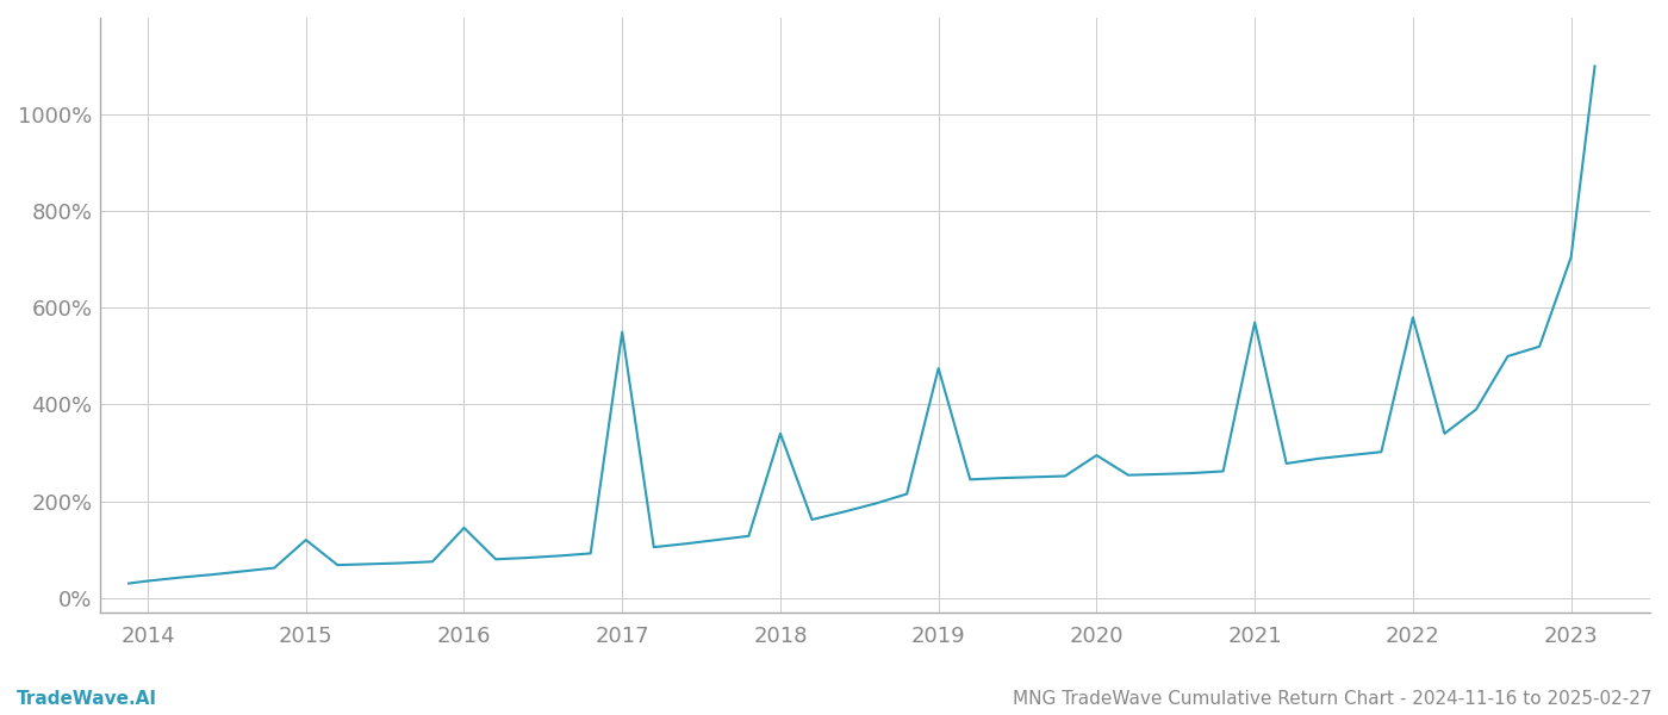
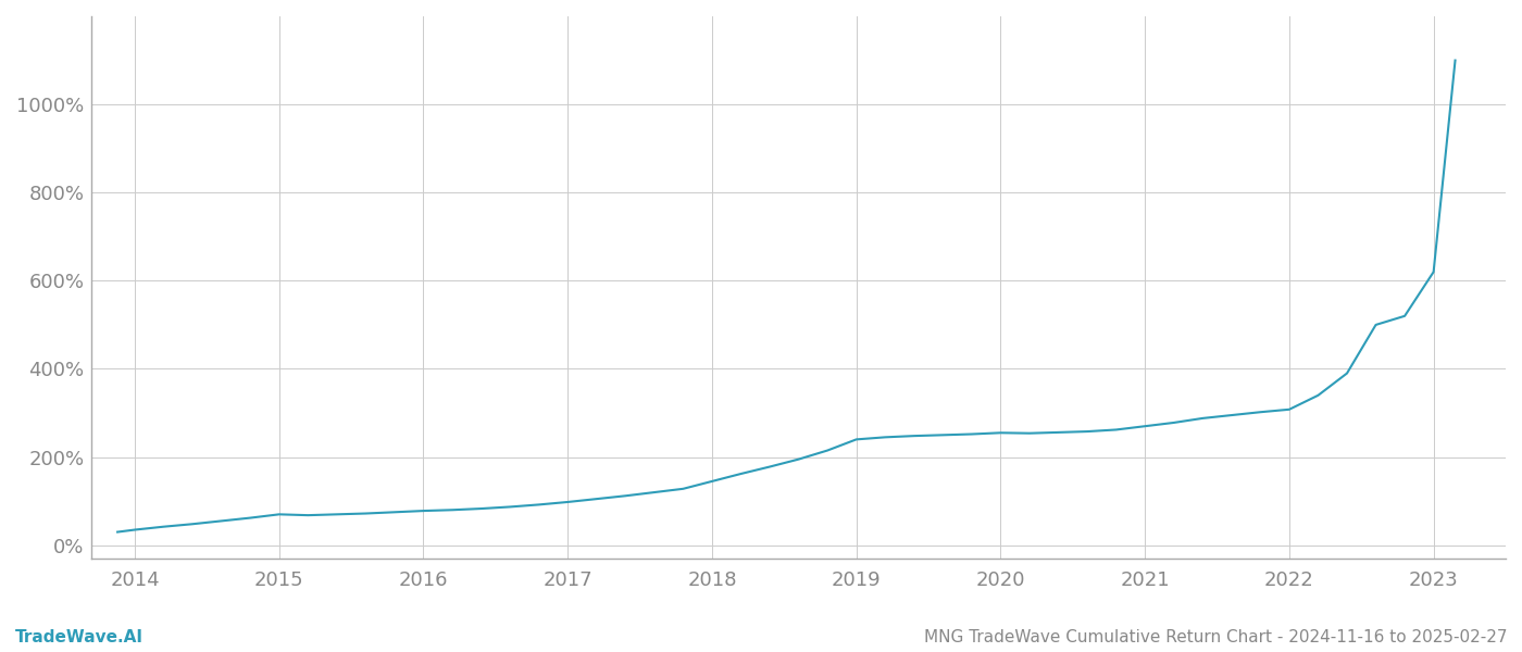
2015: 120% -> 70%
2016: 145% -> 78%
2017: 550% -> 98%
2018: 340% -> 145%
2019: 475% -> 240%
2020: 295% -> 255%
2021: 570% -> 270%
2022: 580% -> 308%
2023: 705% -> 620%
